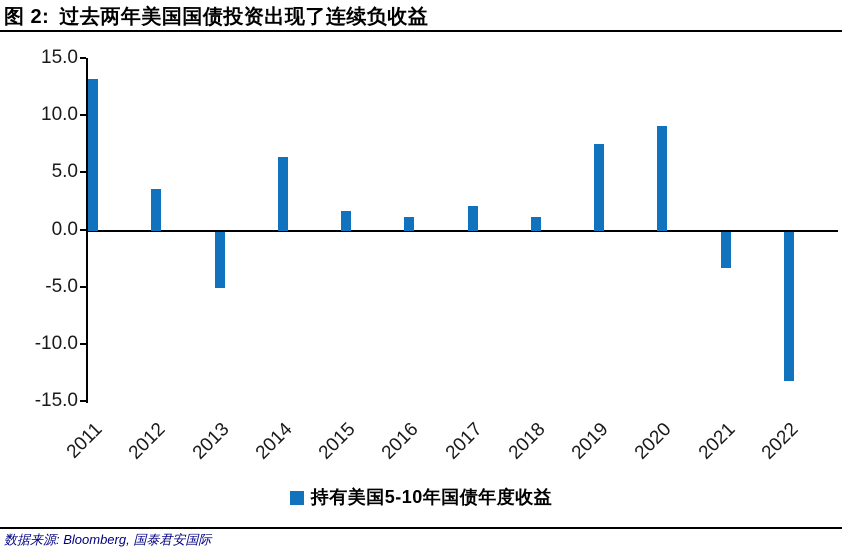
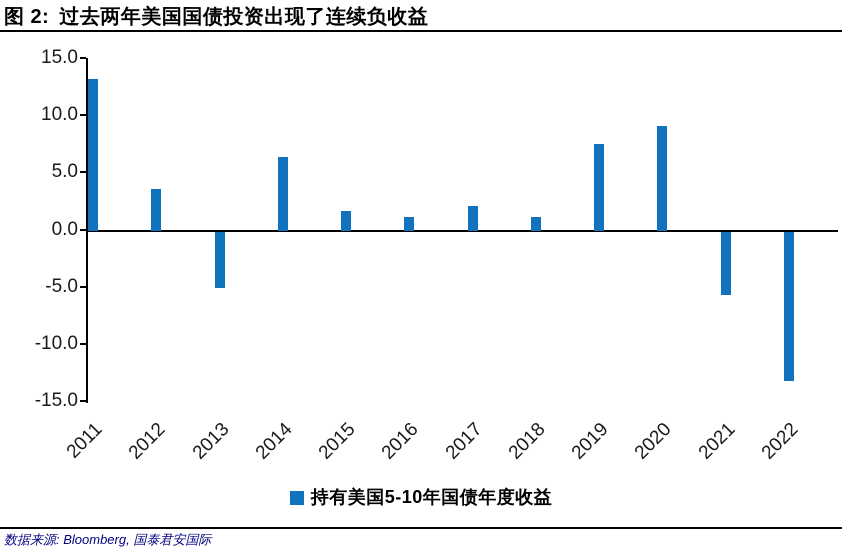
2021: -3.1 -> -5.5
